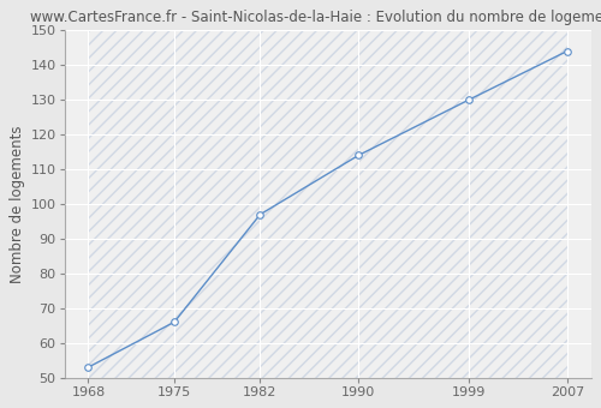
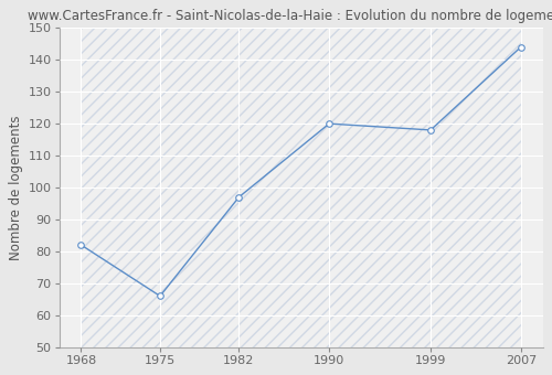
1968: 53 -> 82
1990: 114 -> 120
1999: 130 -> 118
